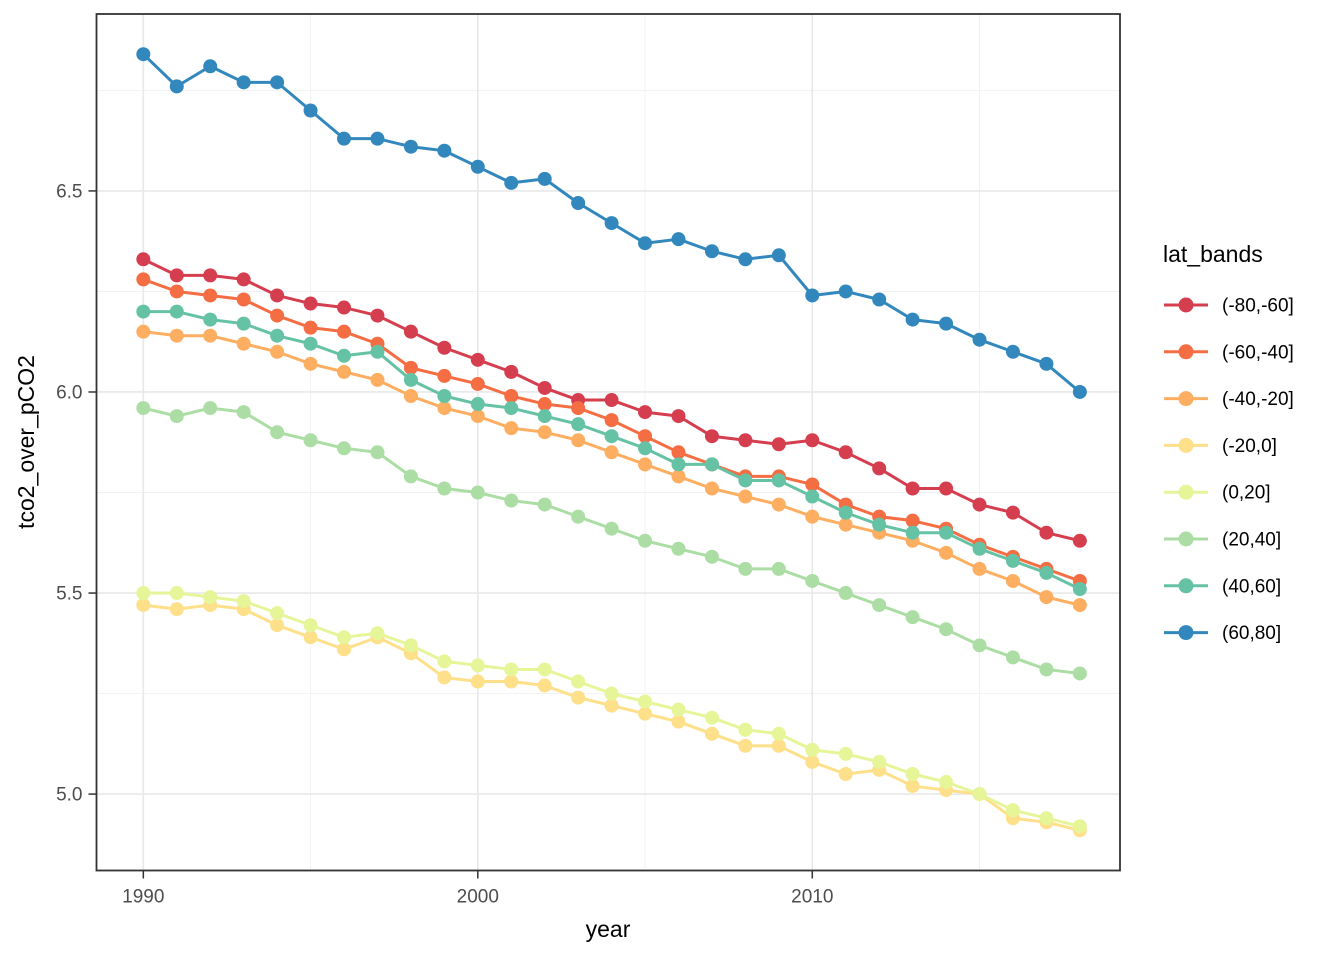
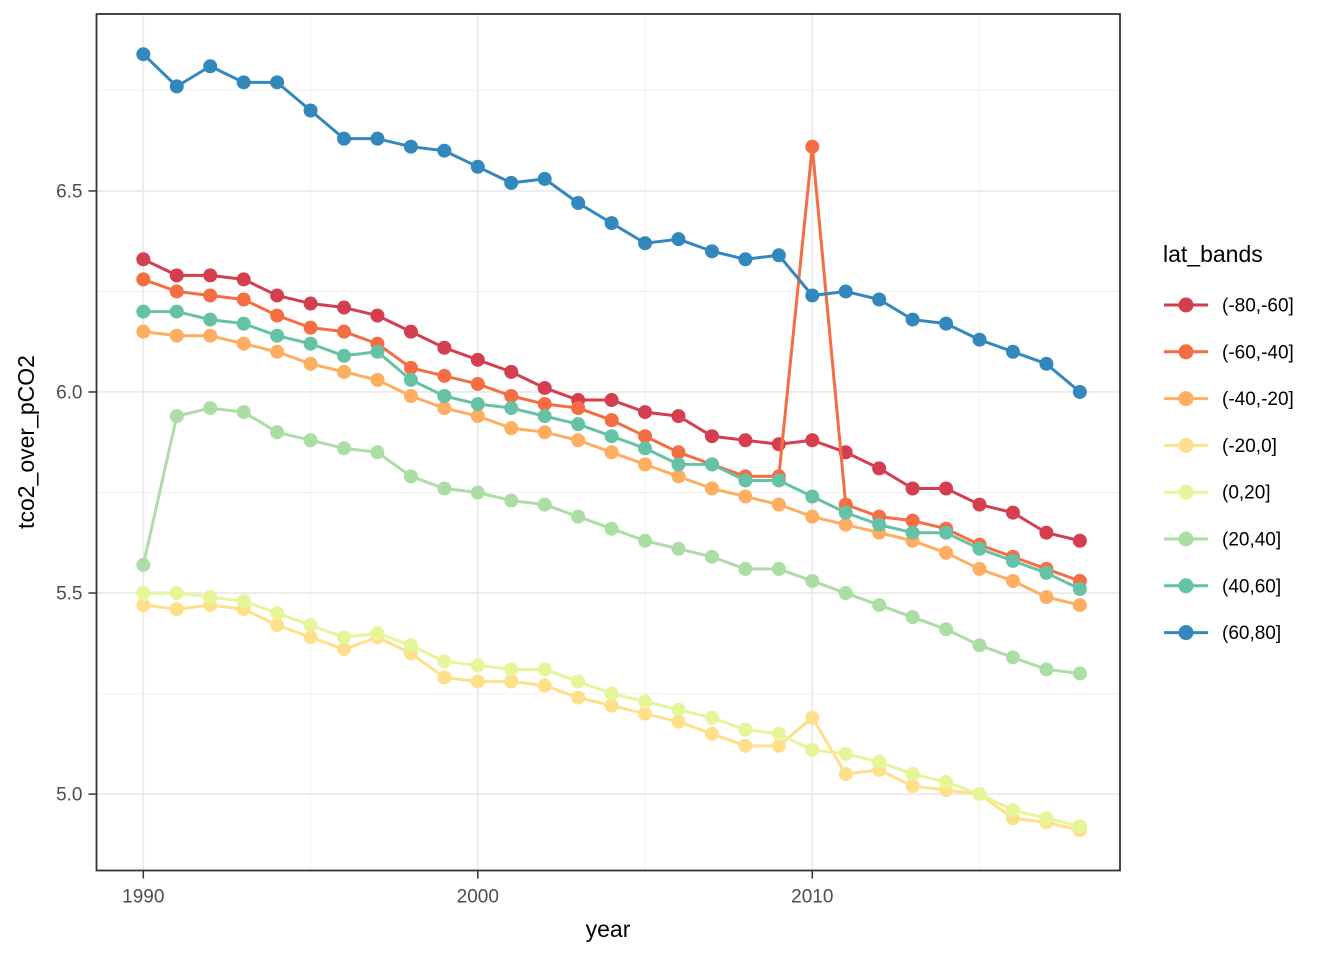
(20,40]/1990: 5.96 -> 5.57
(-60,-40]/2010: 5.77 -> 6.61
(-20,0]/2010: 5.08 -> 5.19
